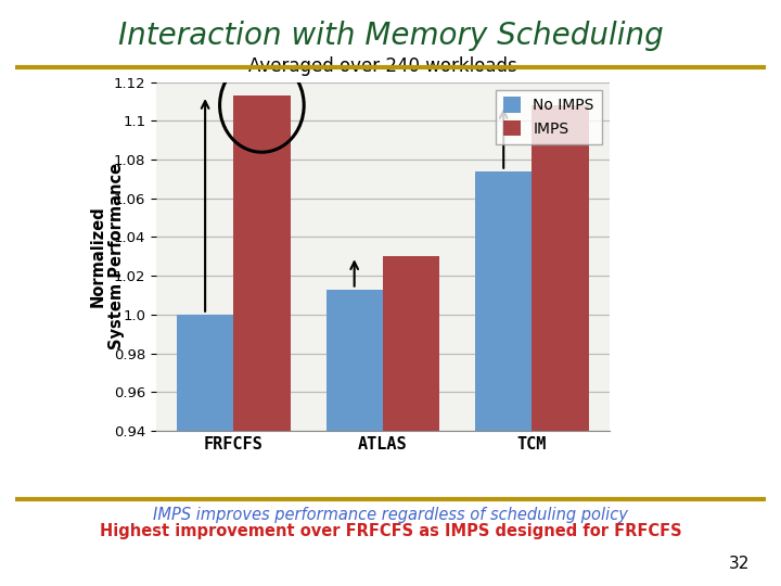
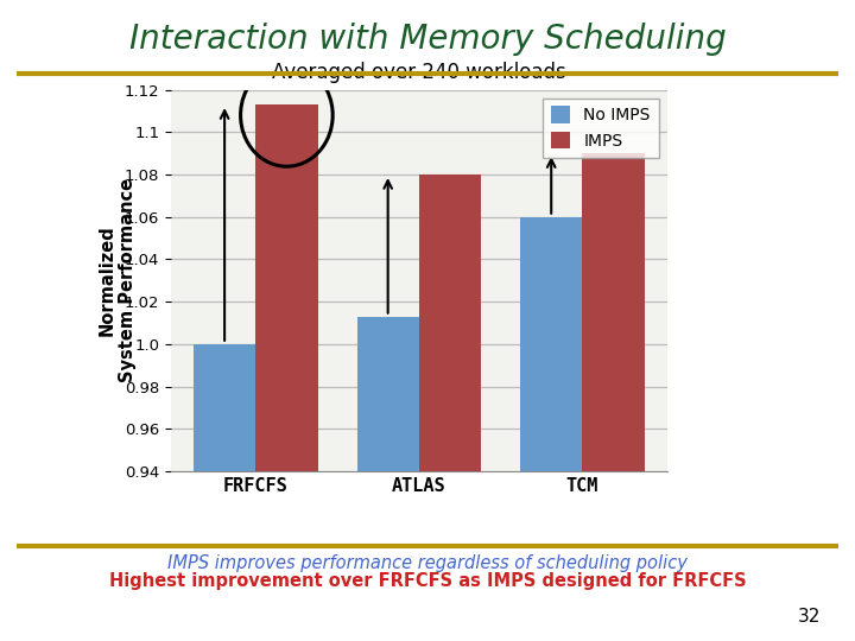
IMPS/ATLAS: 1.030 -> 1.080
No IMPS/TCM: 1.074 -> 1.060
IMPS/TCM: 1.108 -> 1.090
